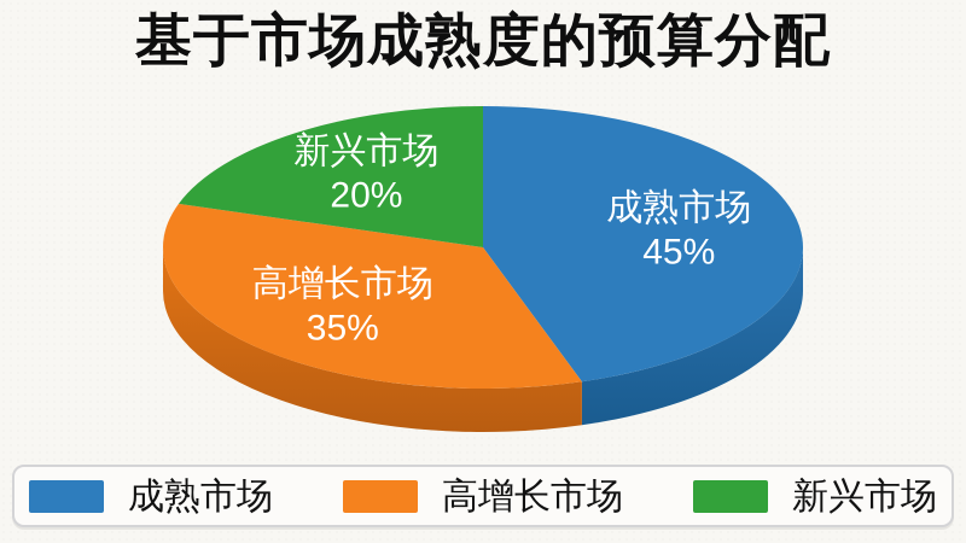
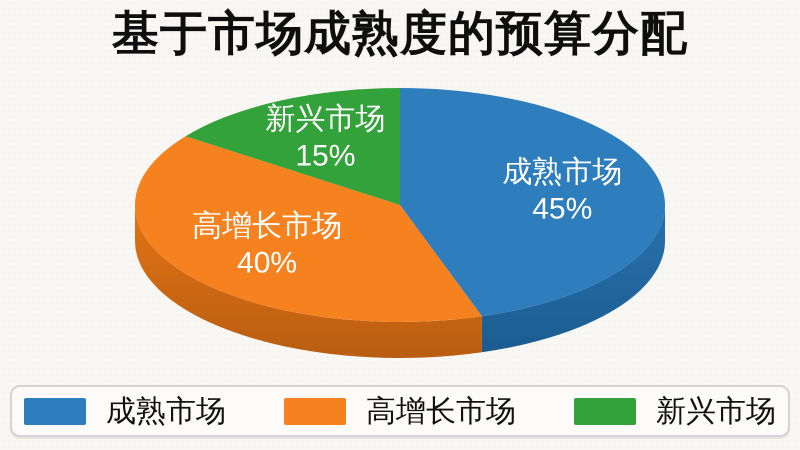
高增长市场: 35% -> 40%
新兴市场: 20% -> 15%
